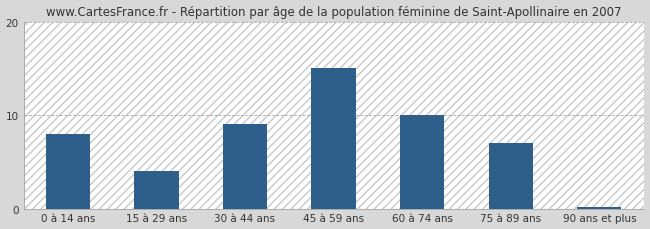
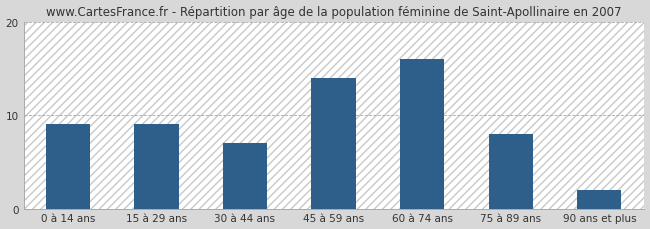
0 à 14 ans: 8.0 -> 9.0
15 à 29 ans: 4.0 -> 9.0
30 à 44 ans: 9.0 -> 7.0
45 à 59 ans: 15.0 -> 14.0
60 à 74 ans: 10.0 -> 16.0
75 à 89 ans: 7.0 -> 8.0
90 ans et plus: 0.2 -> 2.0
